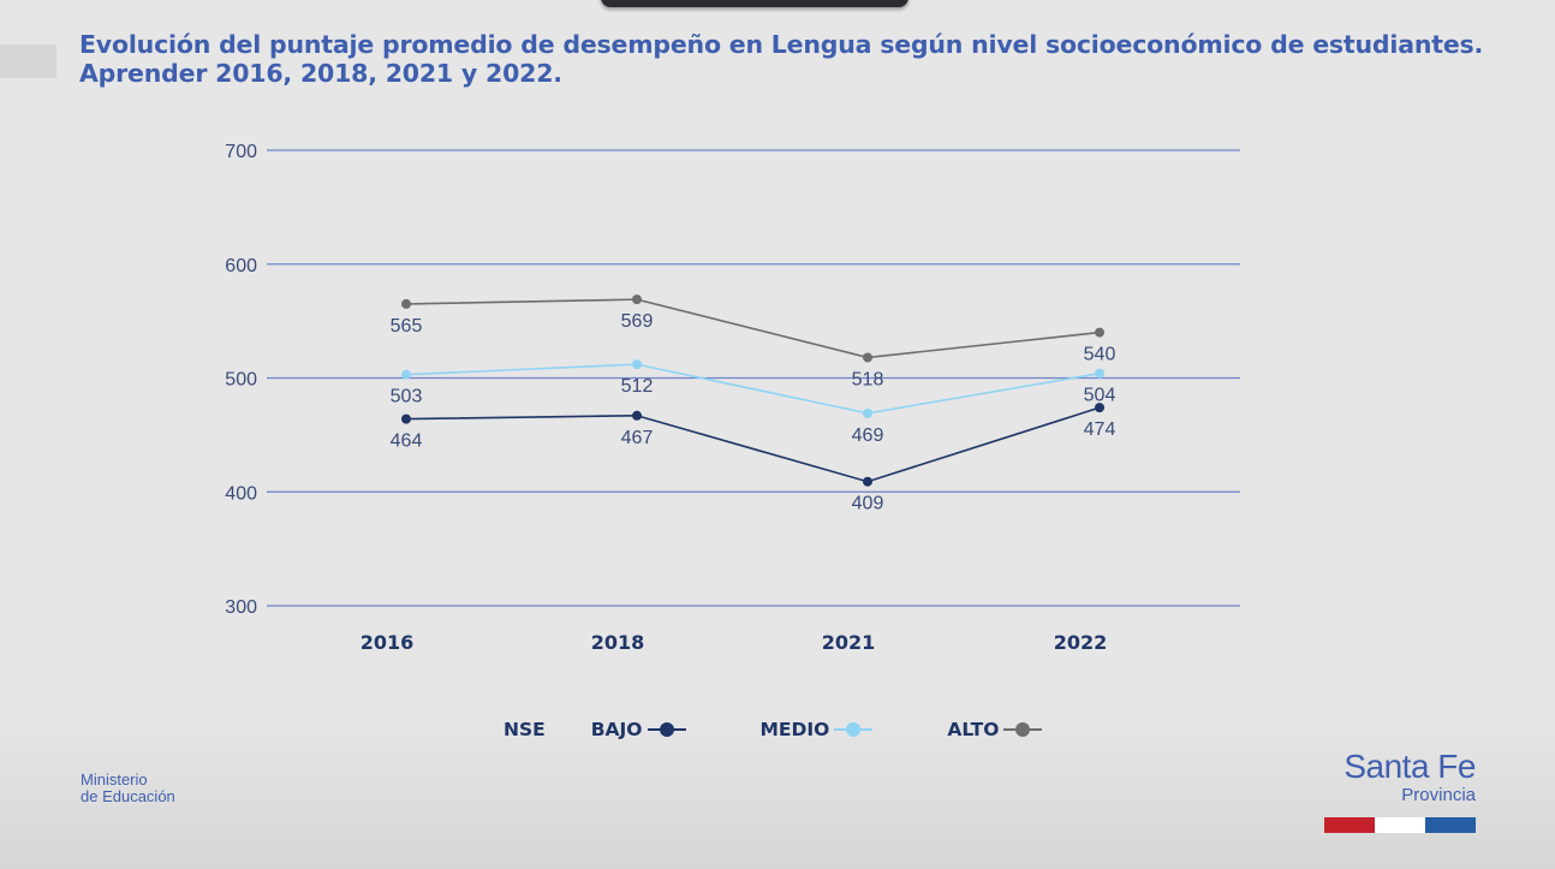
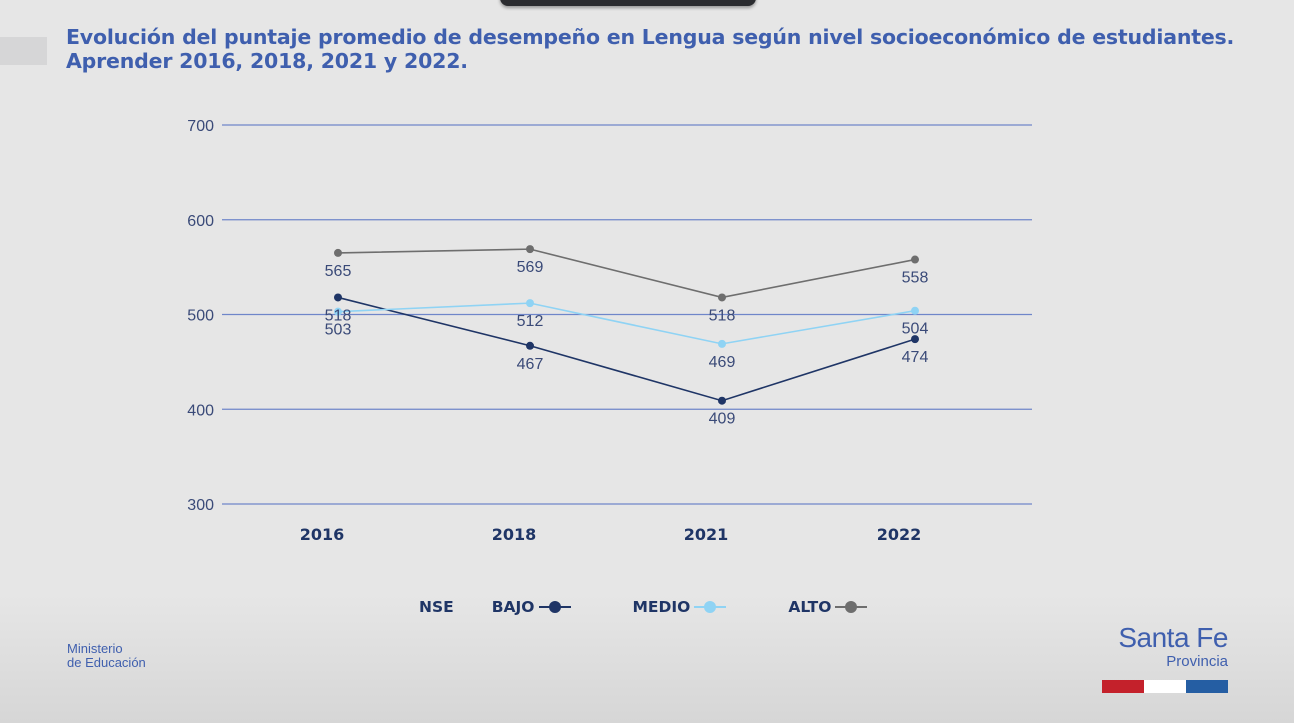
BAJO/2016: 464 -> 518
ALTO/2022: 540 -> 558
